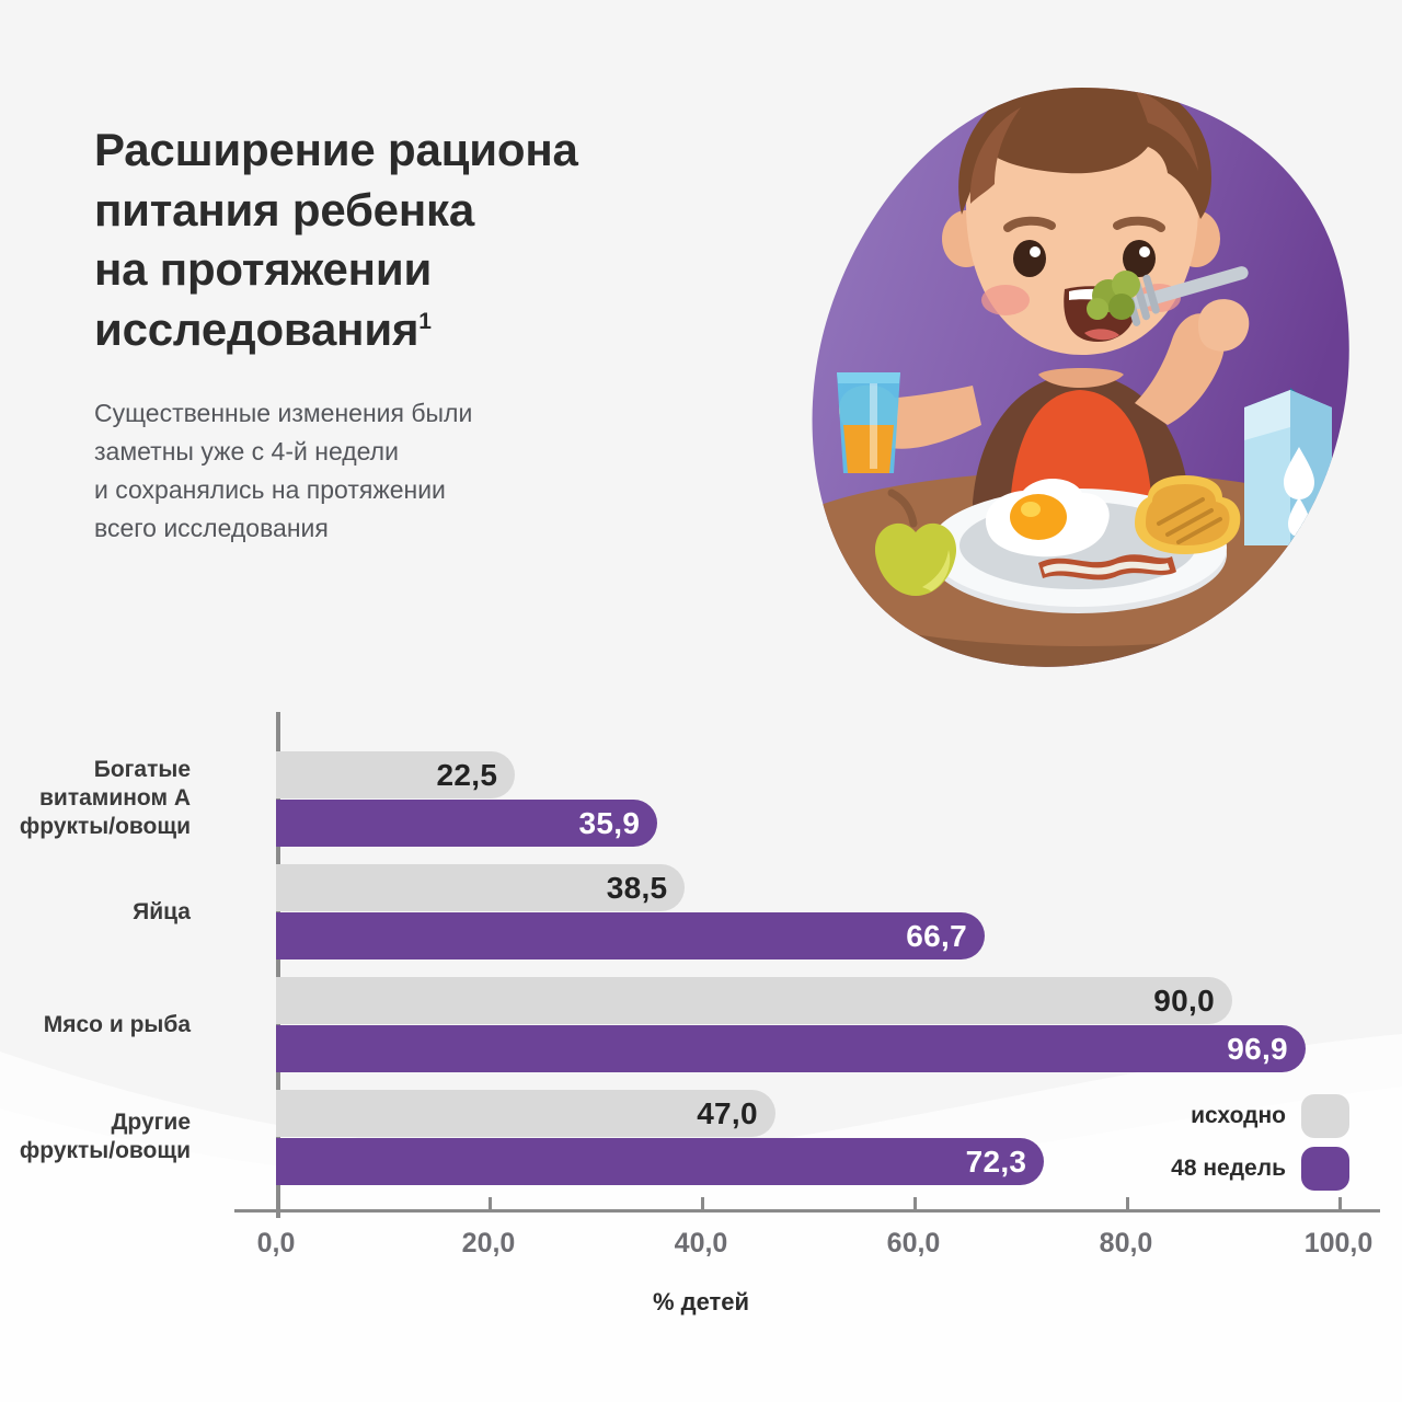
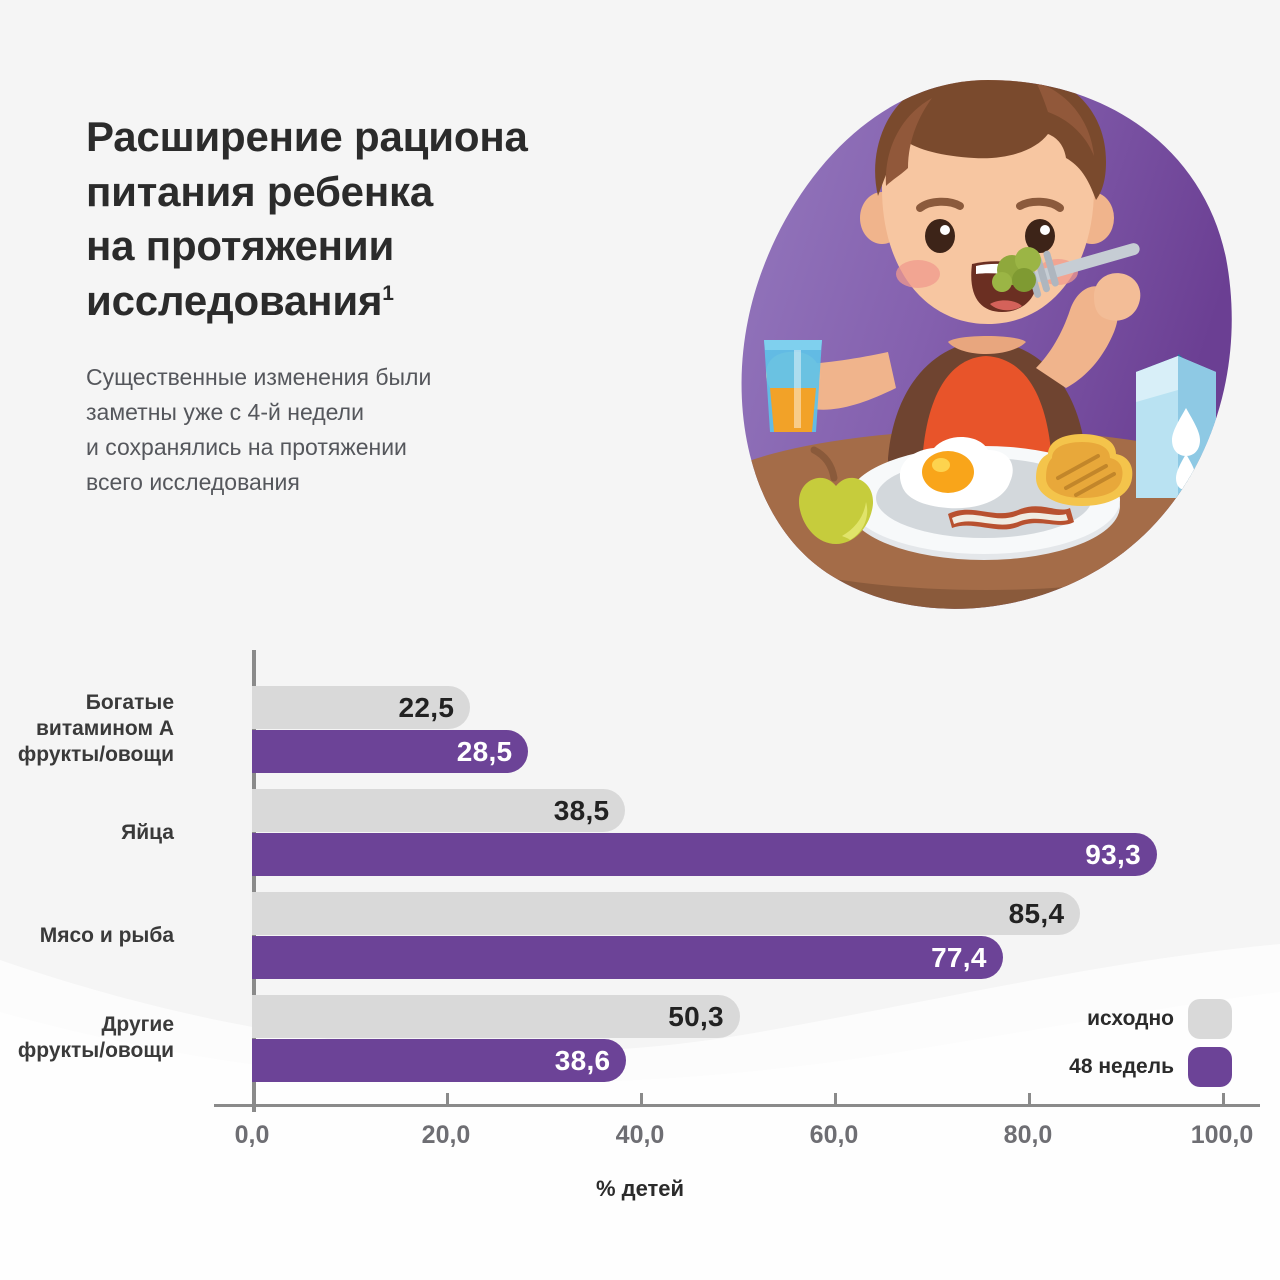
48 недель/Богатые витамином А фрукты/овощи: 35,9 -> 28,5
48 недель/Яйца: 66,7 -> 93,3
исходно/Мясо и рыба: 90,0 -> 85,4
48 недель/Мясо и рыба: 96,9 -> 77,4
исходно/Другие фрукты/овощи: 47,0 -> 50,3
48 недель/Другие фрукты/овощи: 72,3 -> 38,6
